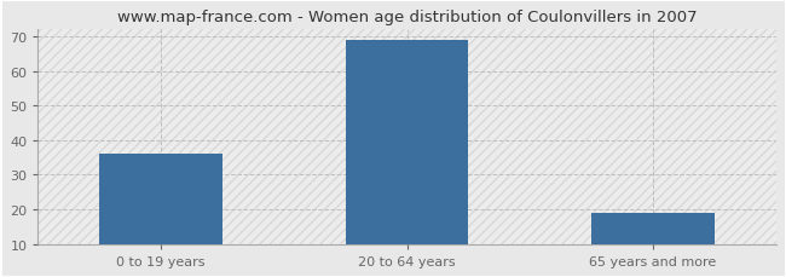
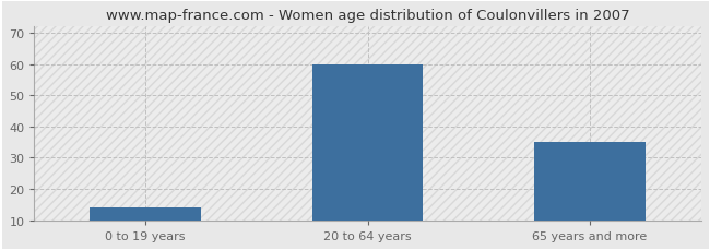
0 to 19 years: 36 -> 14
20 to 64 years: 69 -> 60
65 years and more: 19 -> 35
